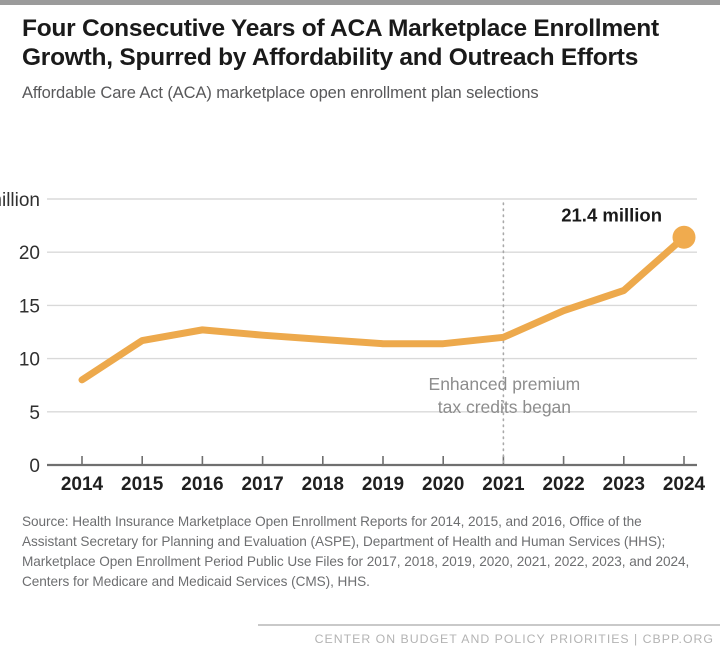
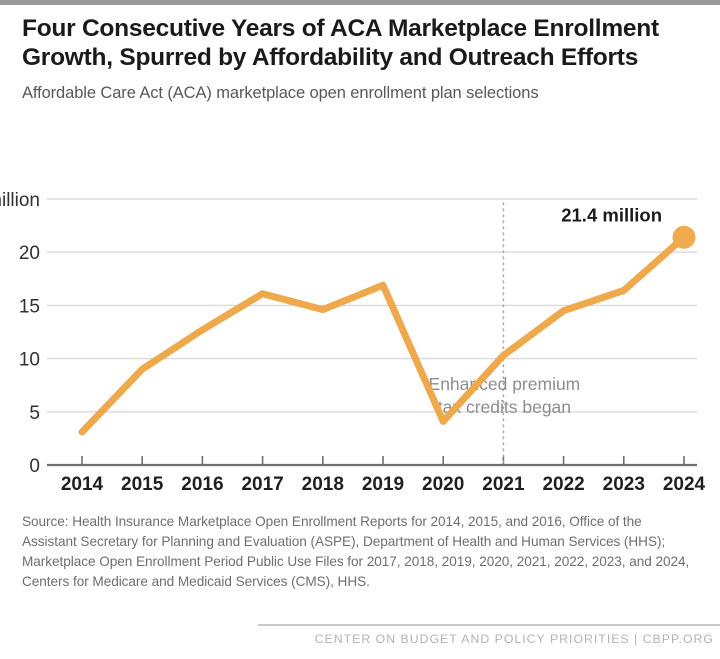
2014: 8.0 -> 3.1
2015: 11.7 -> 9.0
2017: 12.2 -> 16.1
2018: 11.8 -> 14.6
2019: 11.4 -> 16.9
2020: 11.4 -> 4.1
2021: 12.0 -> 10.3
